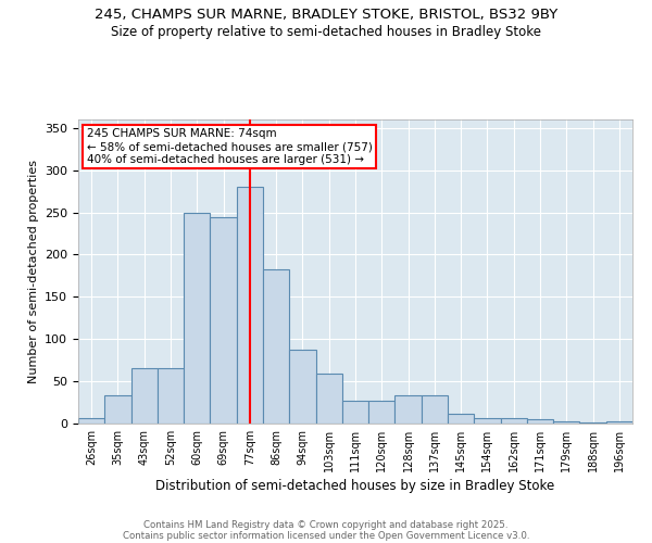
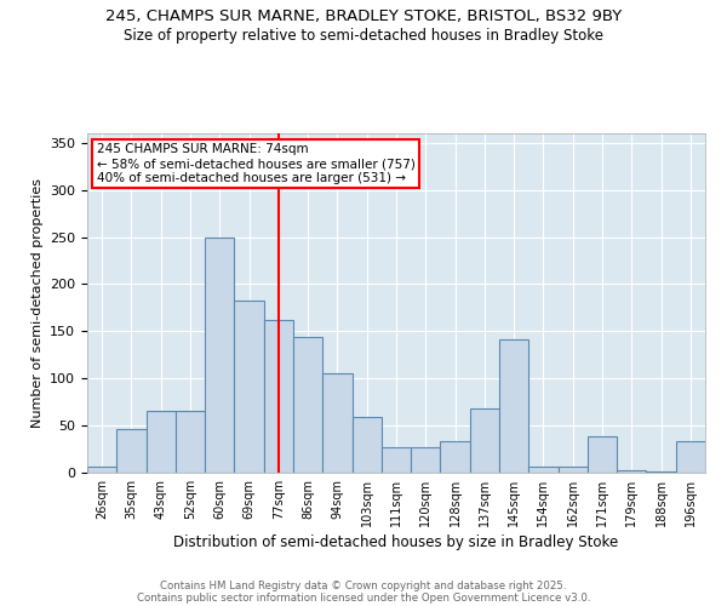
35sqm: 33 -> 46
69sqm: 244 -> 182
77sqm: 280 -> 162
86sqm: 183 -> 144
94sqm: 88 -> 106
137sqm: 33 -> 68
145sqm: 12 -> 142
171sqm: 5 -> 38
196sqm: 2 -> 34
